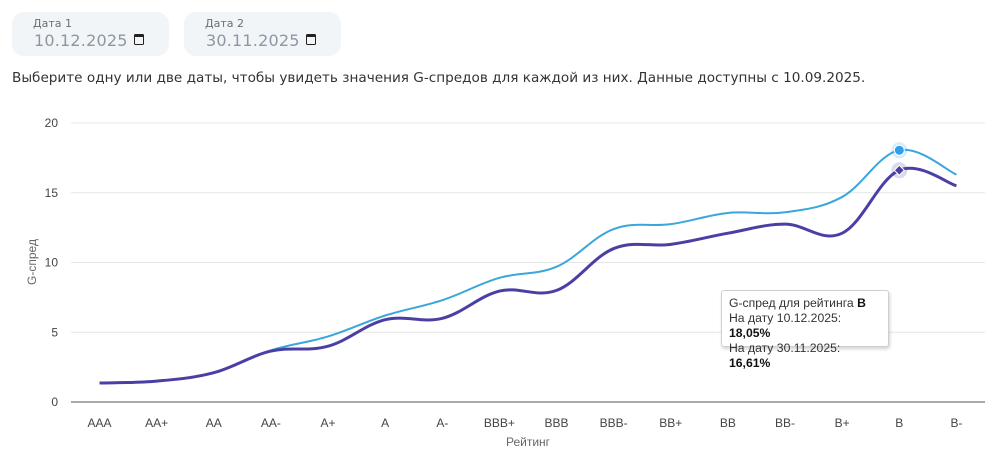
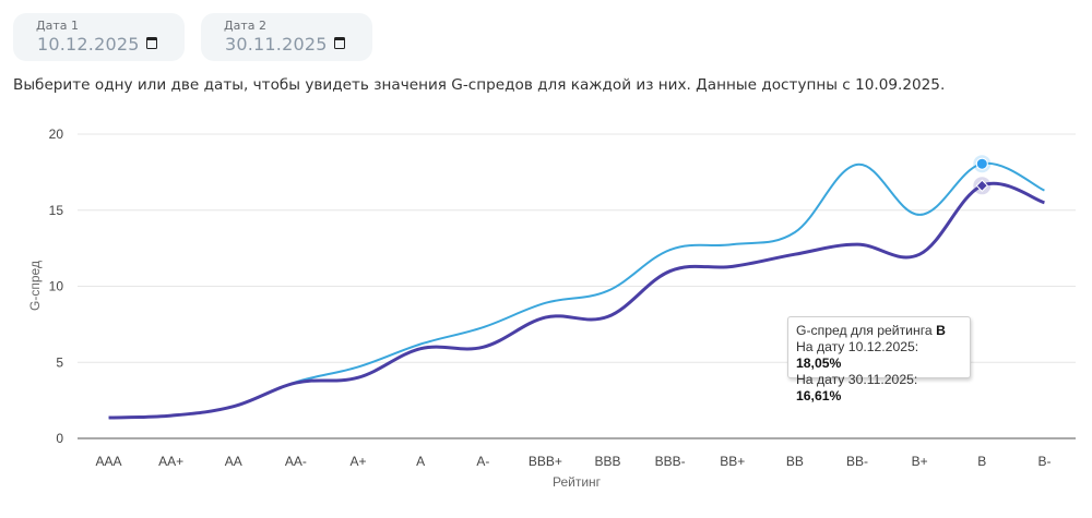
10.12.2025/BB-: 13.6 -> 18.0
